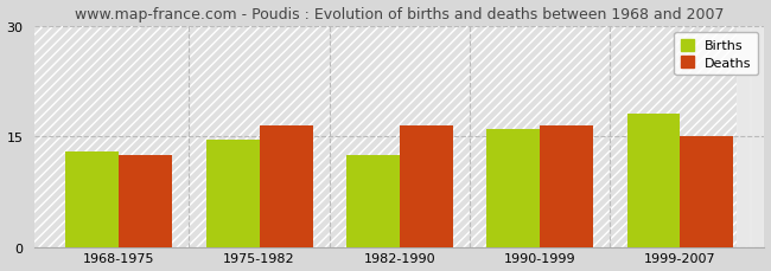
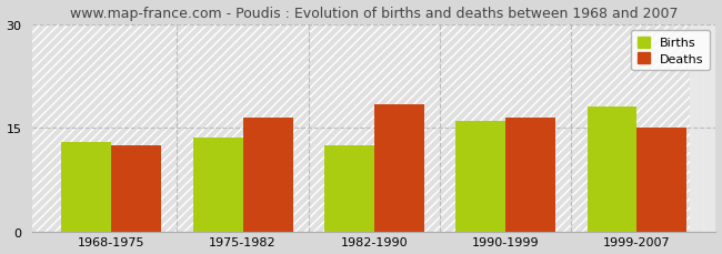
Births/1975-1982: 14.5 -> 13.6
Deaths/1982-1990: 16.5 -> 18.4
